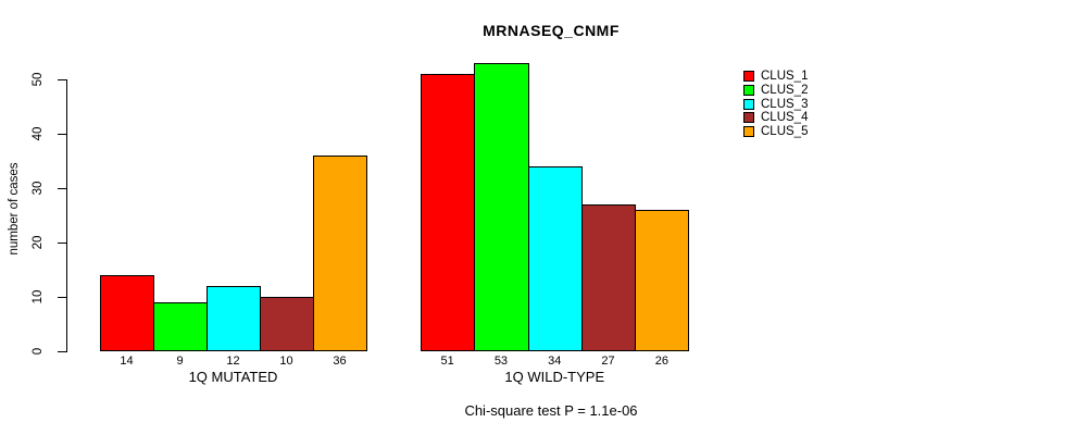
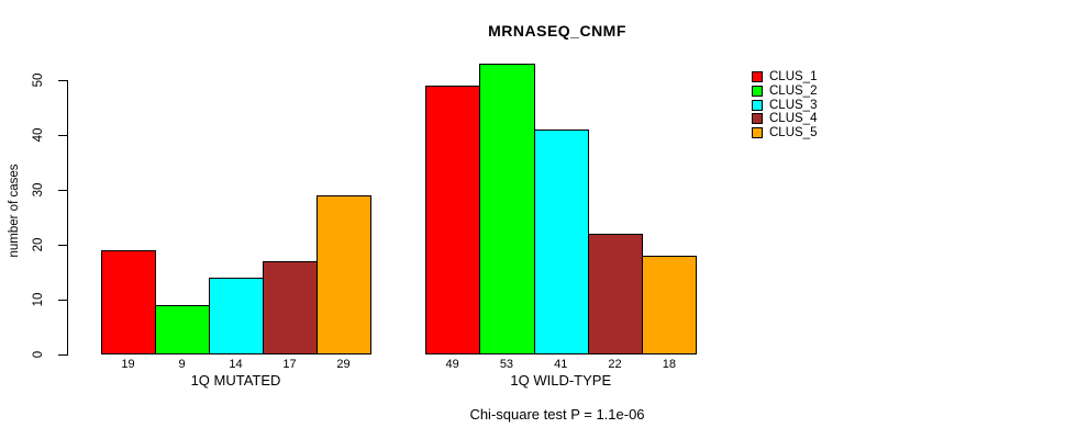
CLUS_1/1Q MUTATED: 14 -> 19
CLUS_3/1Q MUTATED: 12 -> 14
CLUS_4/1Q MUTATED: 10 -> 17
CLUS_5/1Q MUTATED: 36 -> 29
CLUS_1/1Q WILD-TYPE: 51 -> 49
CLUS_3/1Q WILD-TYPE: 34 -> 41
CLUS_4/1Q WILD-TYPE: 27 -> 22
CLUS_5/1Q WILD-TYPE: 26 -> 18
